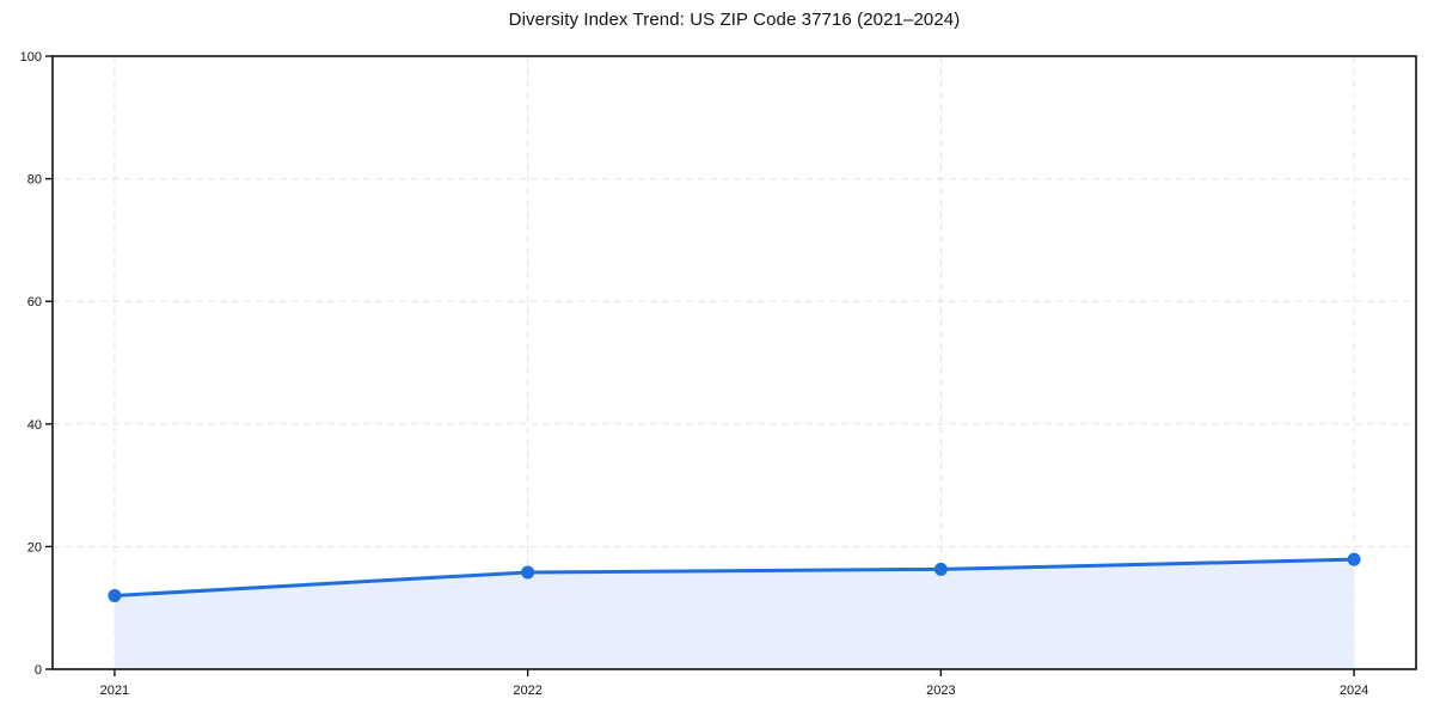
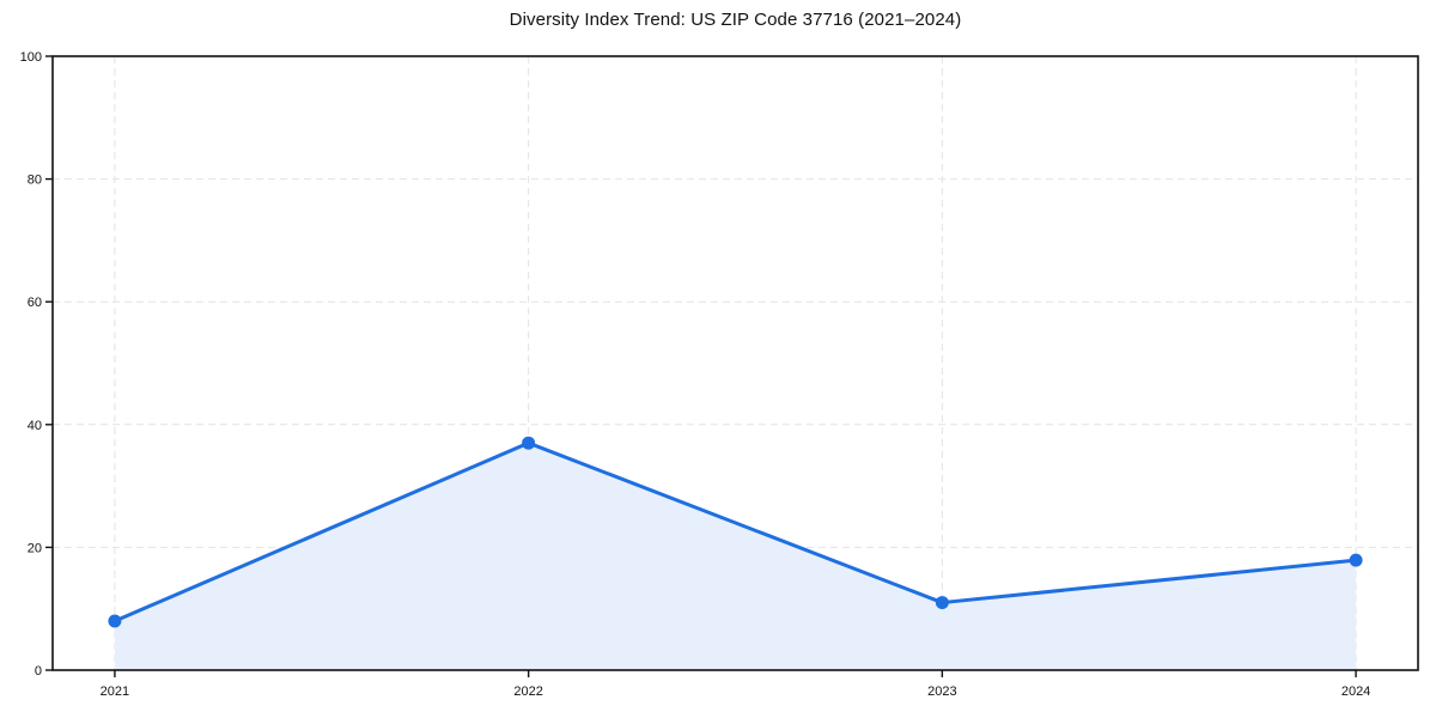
2021: 12 -> 8
2022: 16 -> 37
2023: 16 -> 11
